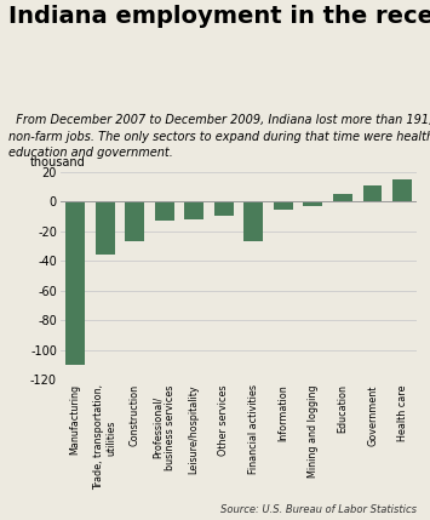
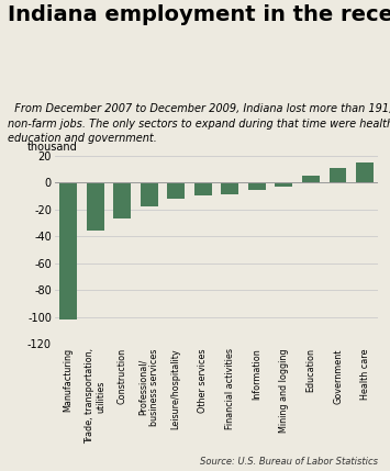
Manufacturing: -110 -> -102
Professional/ business services: -13 -> -18
Financial activities: -27 -> -9
